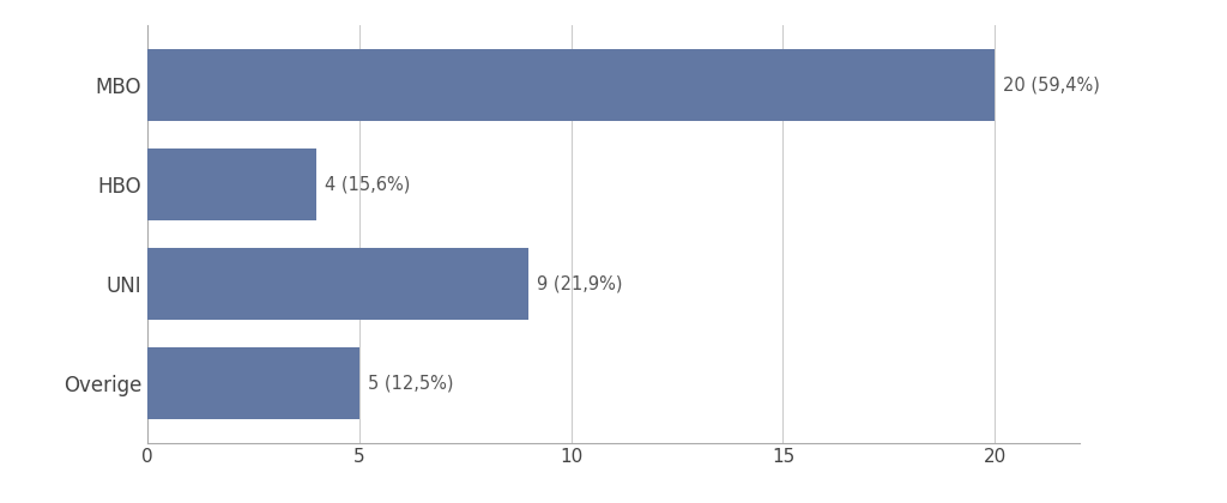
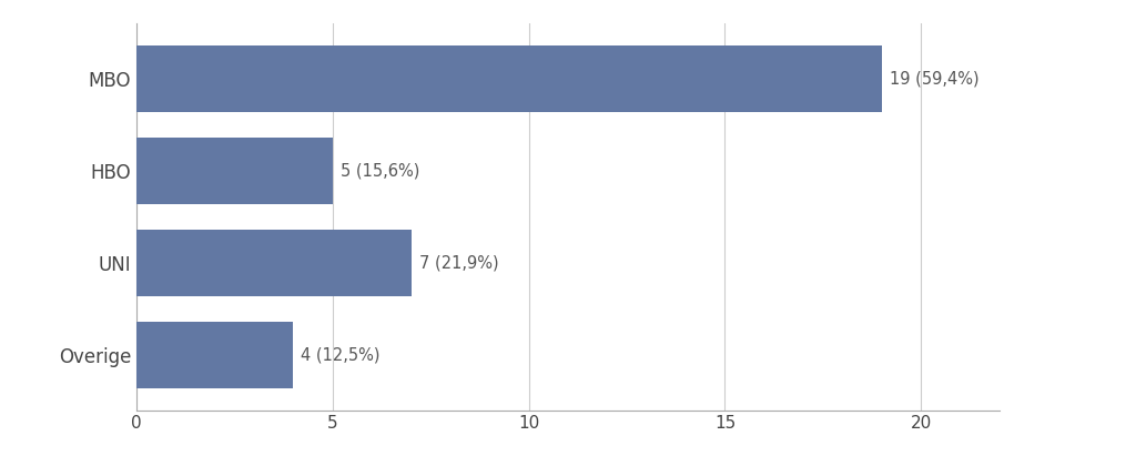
MBO: 20 -> 19
HBO: 4 -> 5
UNI: 9 -> 7
Overige: 5 -> 4
